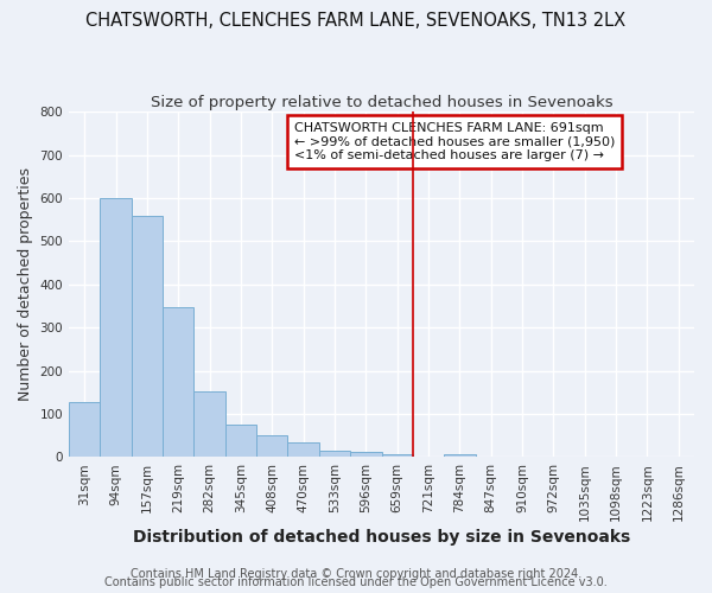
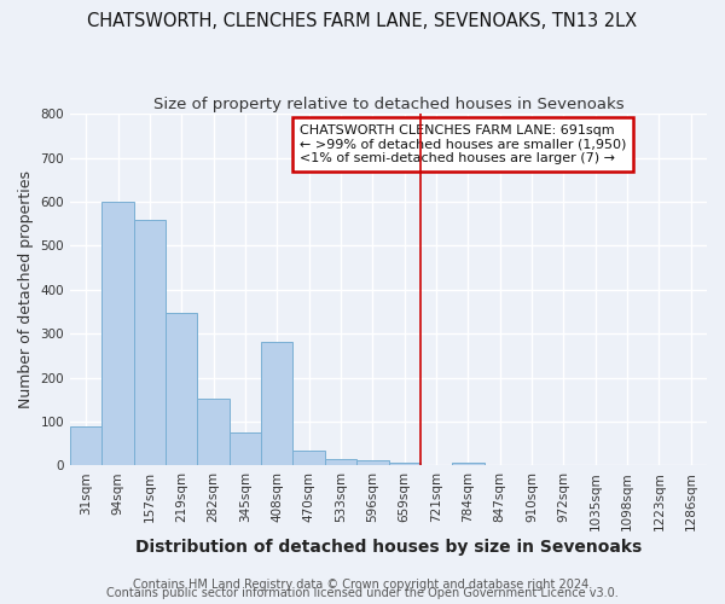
31sqm: 128 -> 90
408sqm: 50 -> 280
